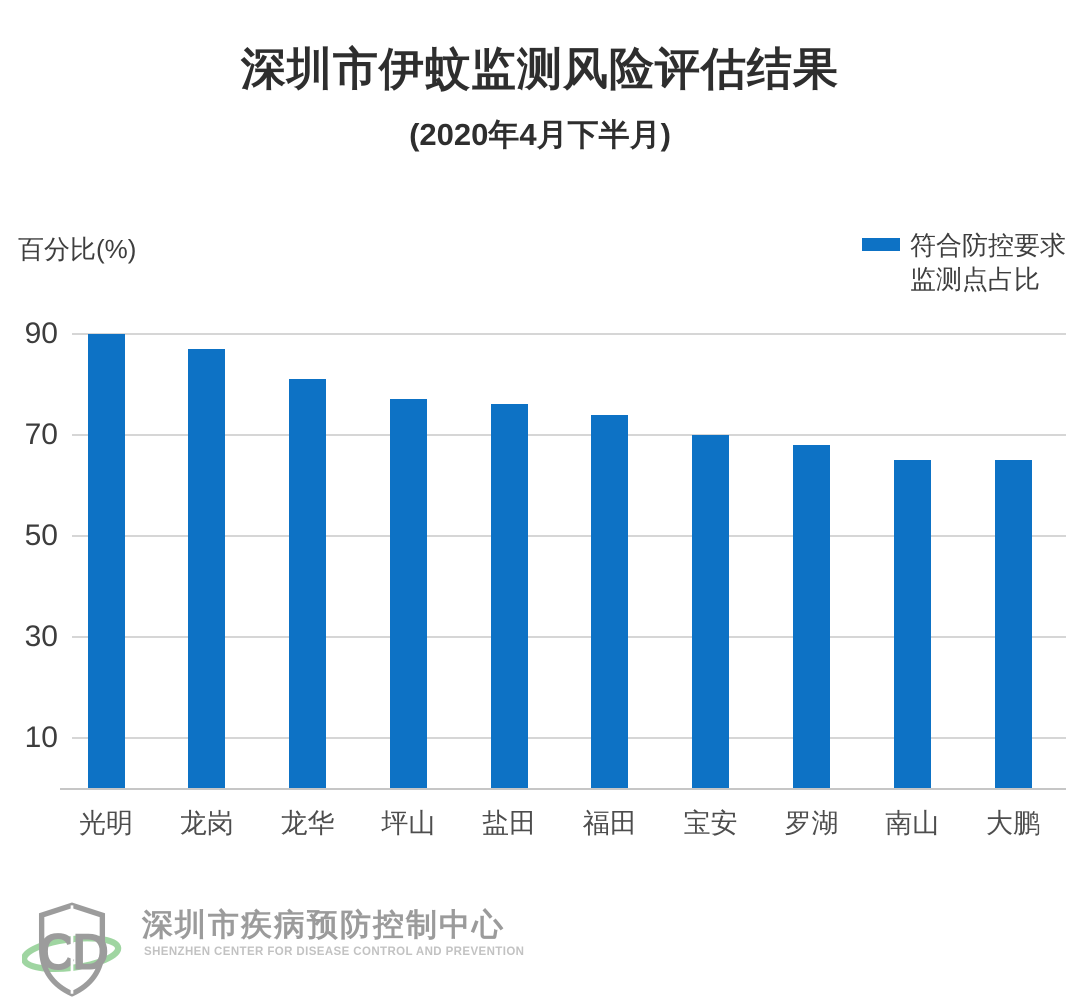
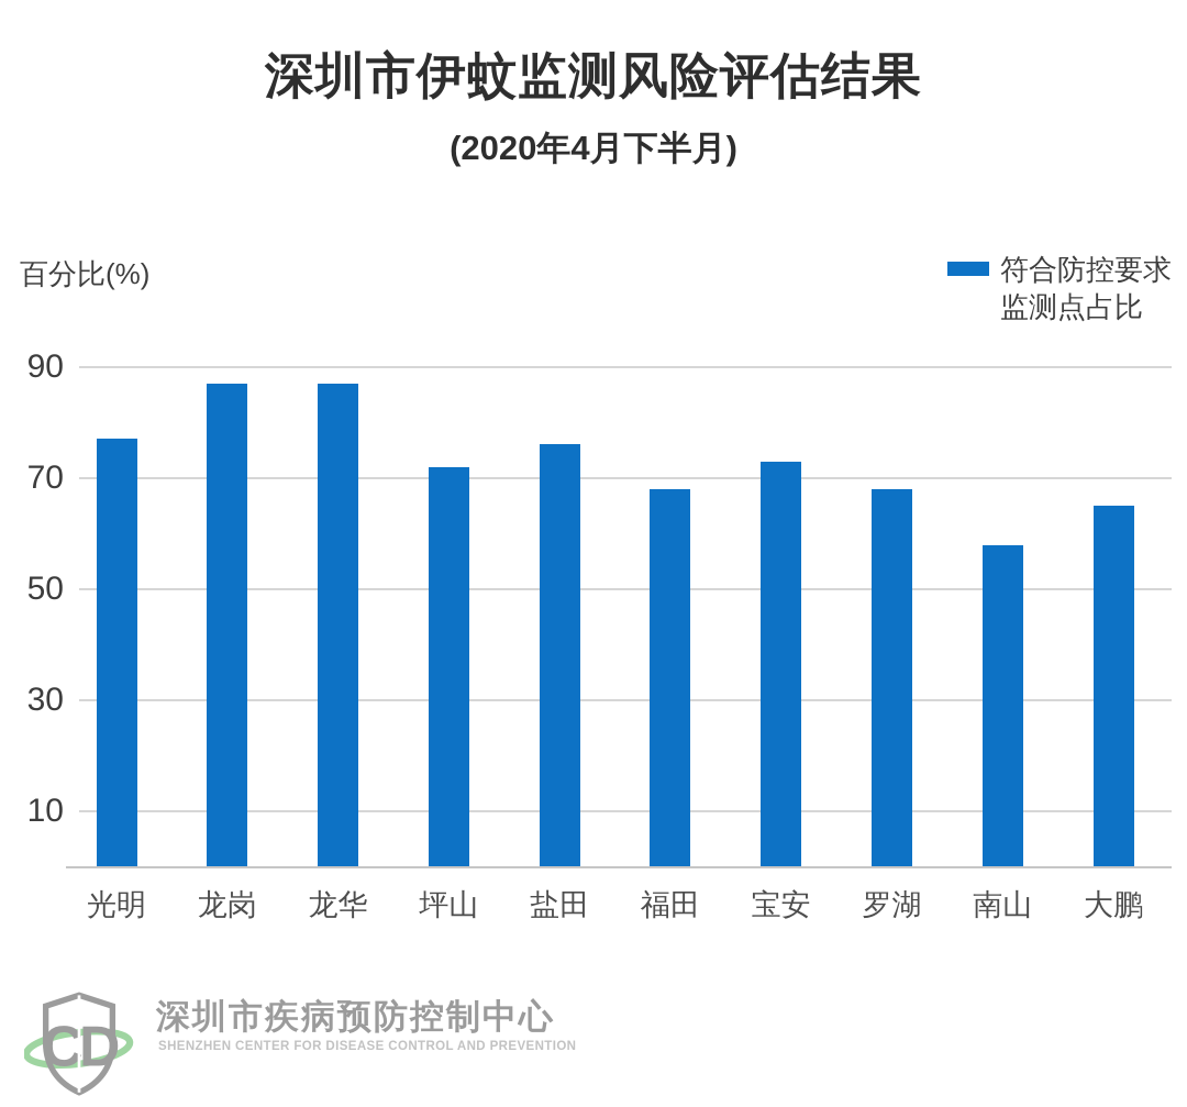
光明: 90 -> 77
龙华: 81 -> 87
坪山: 77 -> 72
福田: 74 -> 68
宝安: 70 -> 73
南山: 65 -> 58
